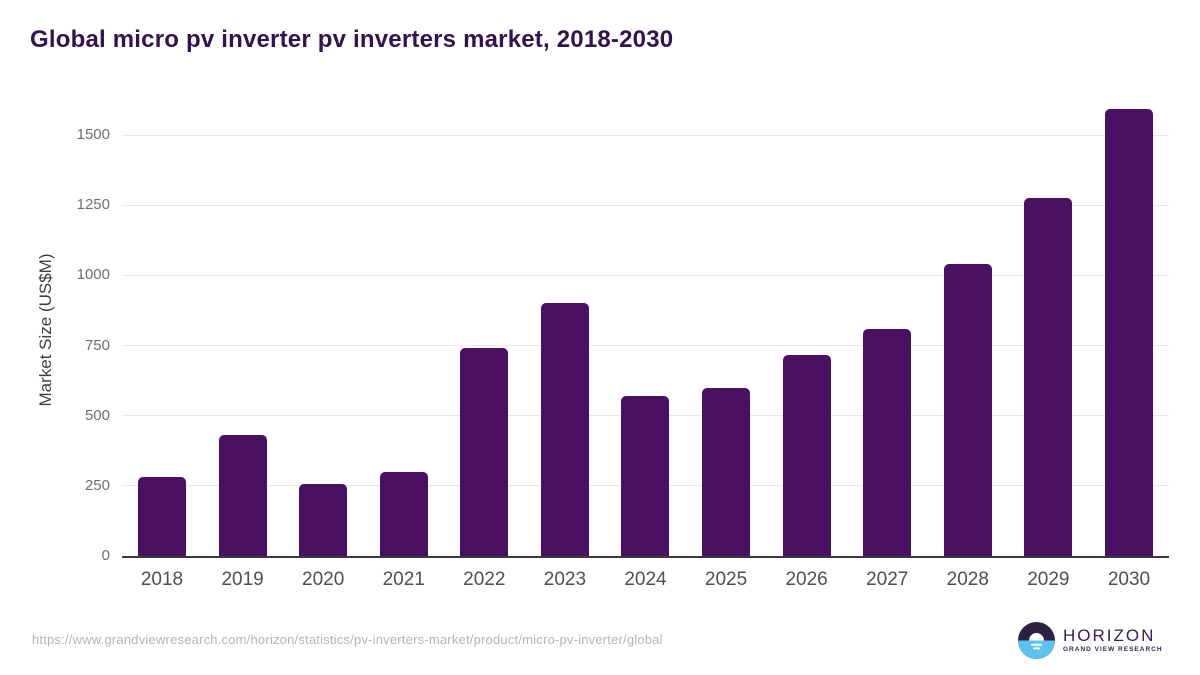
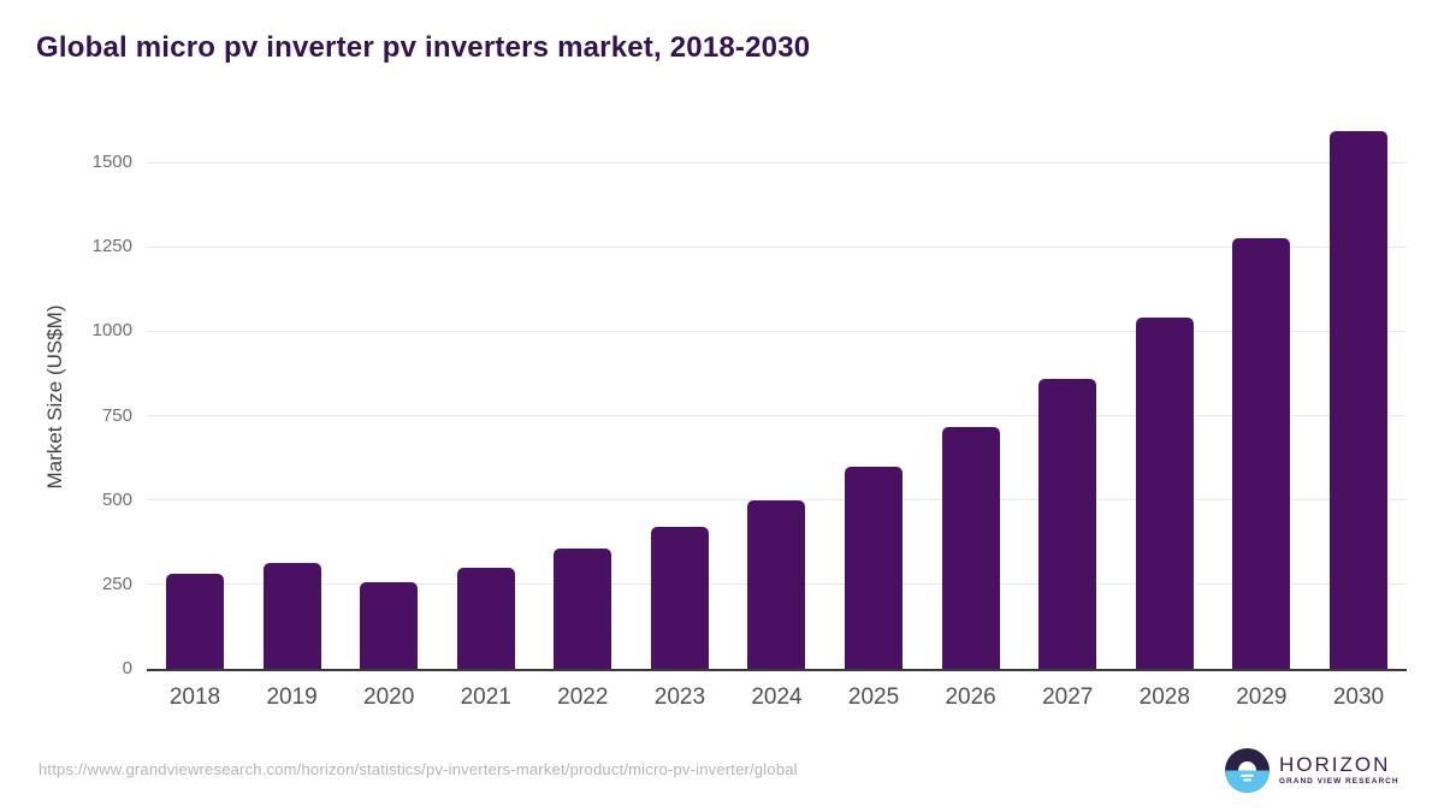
2019: 430 -> 310
2022: 740 -> 360
2023: 900 -> 420
2024: 570 -> 500
2027: 810 -> 860
